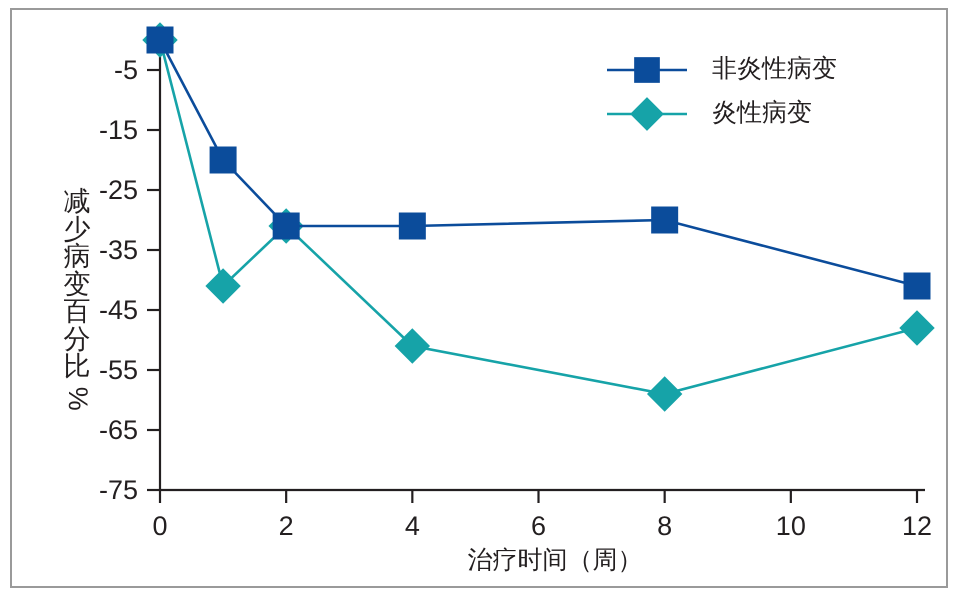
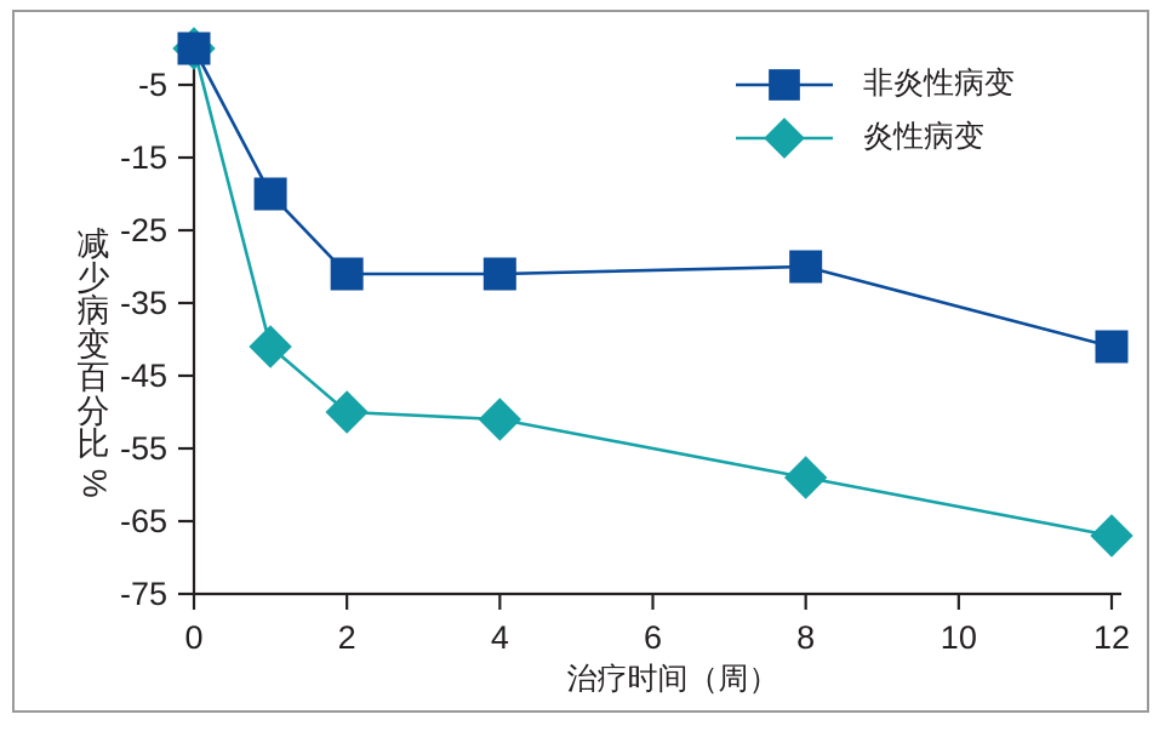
炎性病变/2: -31 -> -50
炎性病变/12: -48 -> -67
